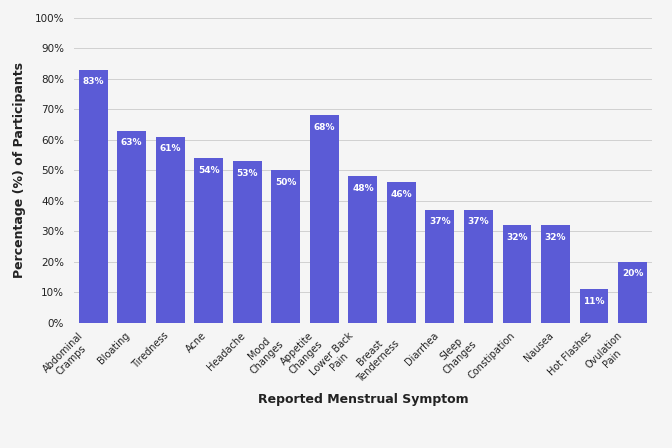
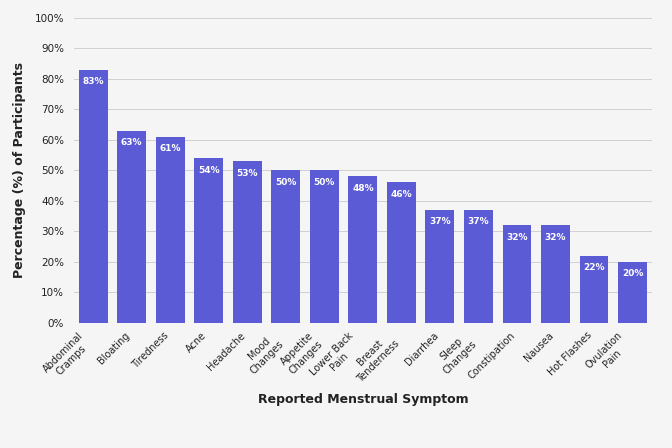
Appetite Changes: 68% -> 50%
Hot Flashes: 11% -> 22%
